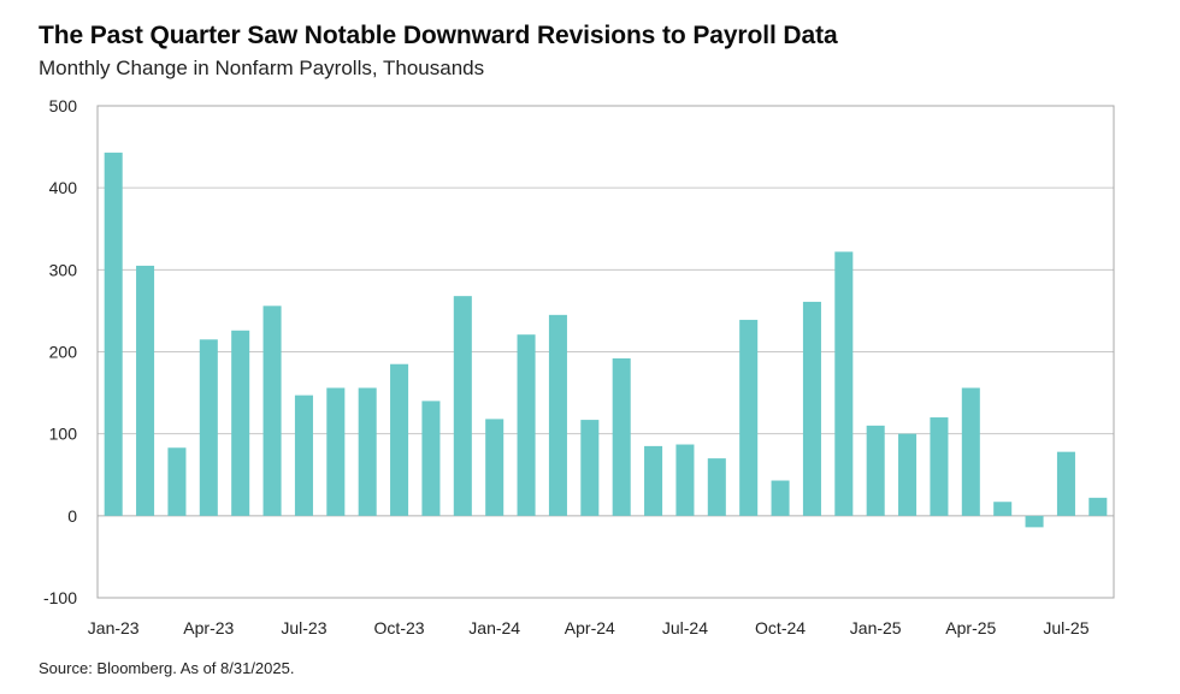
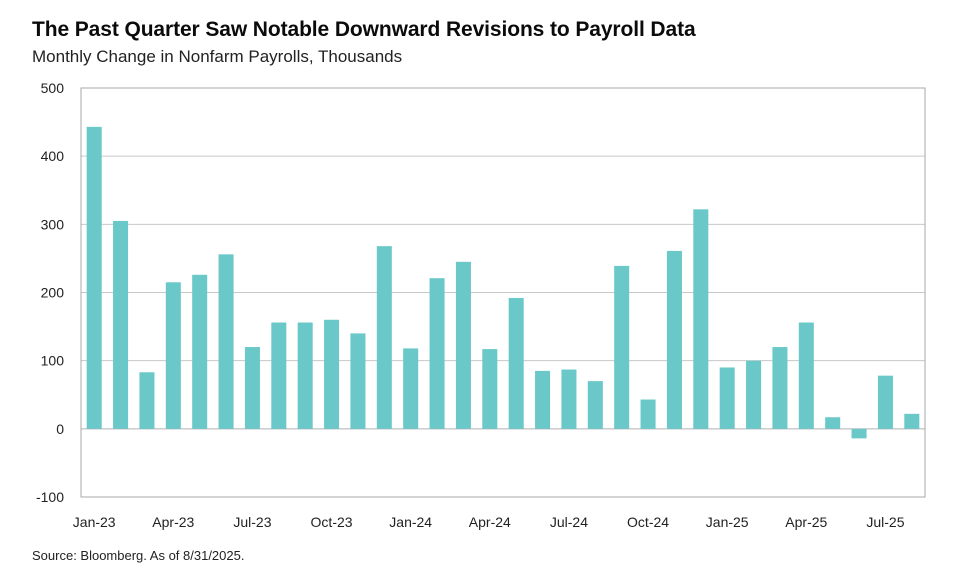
Jul-23: 150 -> 120
Oct-23: 180 -> 160
Jan-25: 110 -> 90
